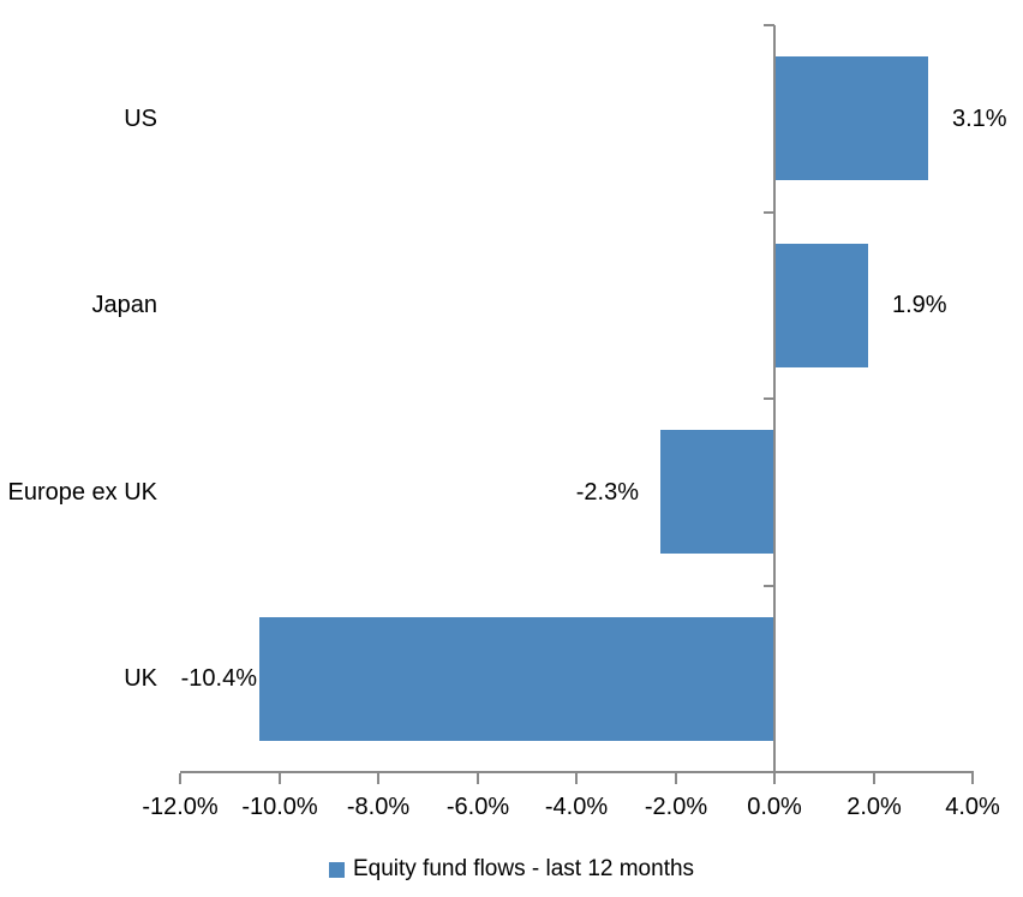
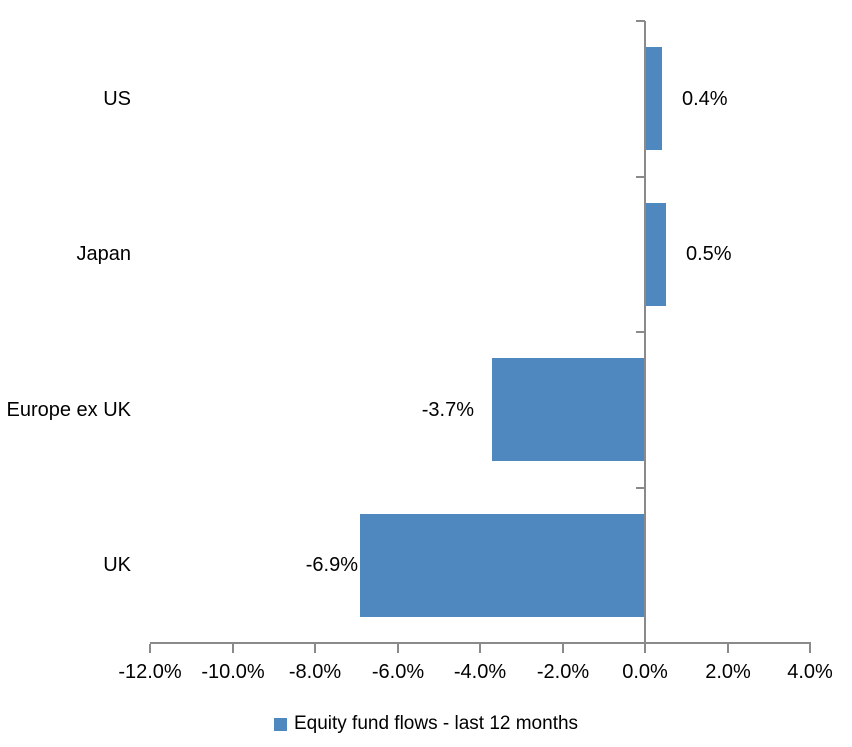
US: 3.1% -> 0.4%
Japan: 1.9% -> 0.5%
Europe ex UK: -2.3% -> -3.7%
UK: -10.4% -> -6.9%
